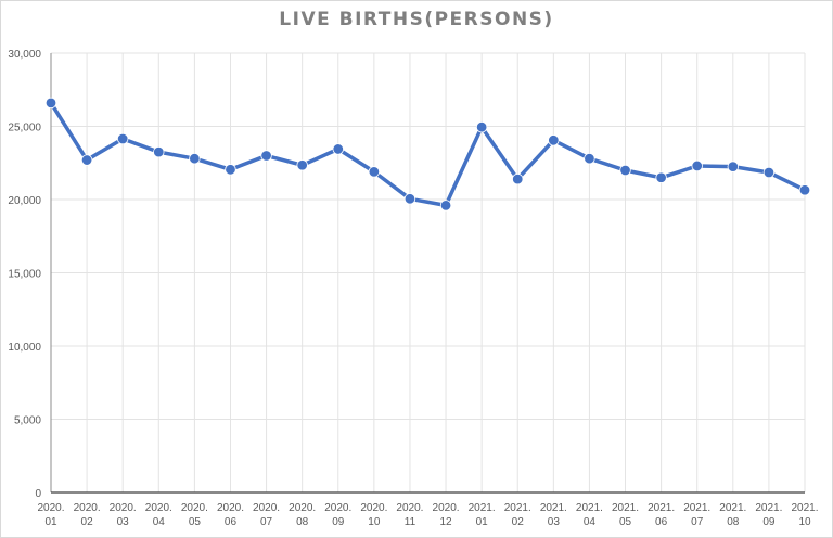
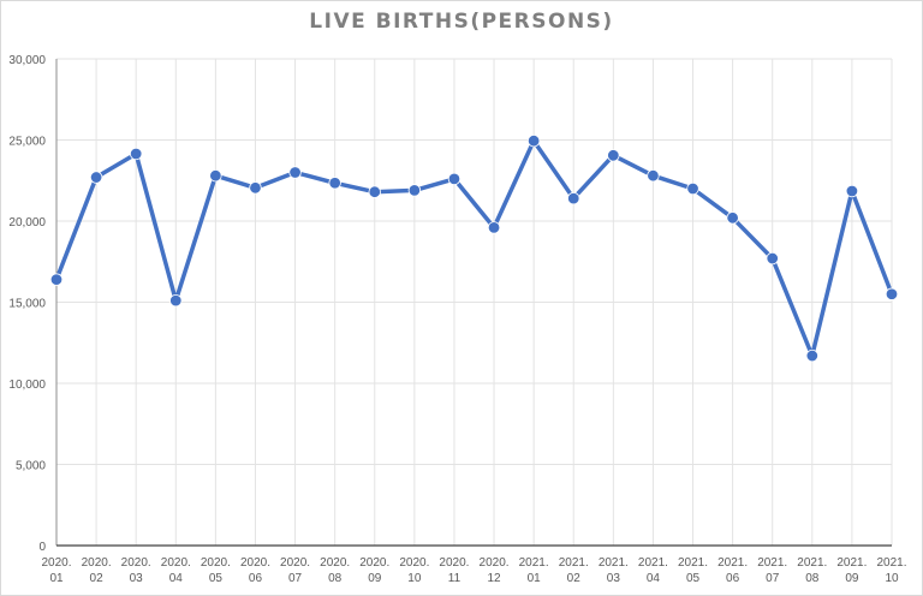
2020. 01: 26600 -> 16400
2020. 04: 23200 -> 15100
2020. 09: 23400 -> 21800
2020. 11: 20000 -> 22600
2021. 06: 21500 -> 20200
2021. 07: 22300 -> 17700
2021. 08: 22200 -> 11700
2021. 10: 20600 -> 15500
